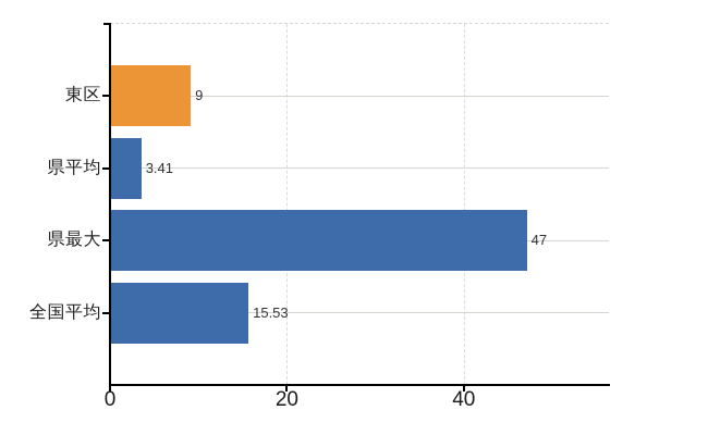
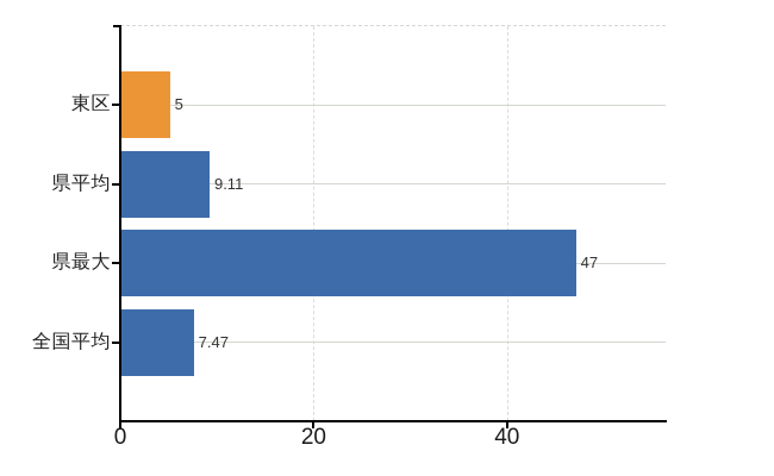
東区: 9 -> 5
県平均: 3.41 -> 9.11
全国平均: 15.53 -> 7.47
